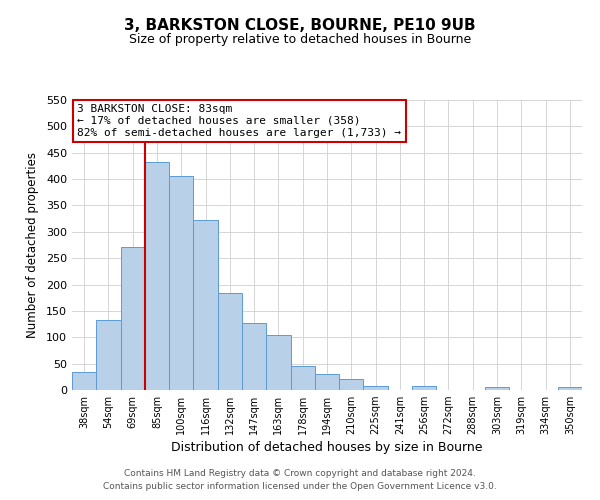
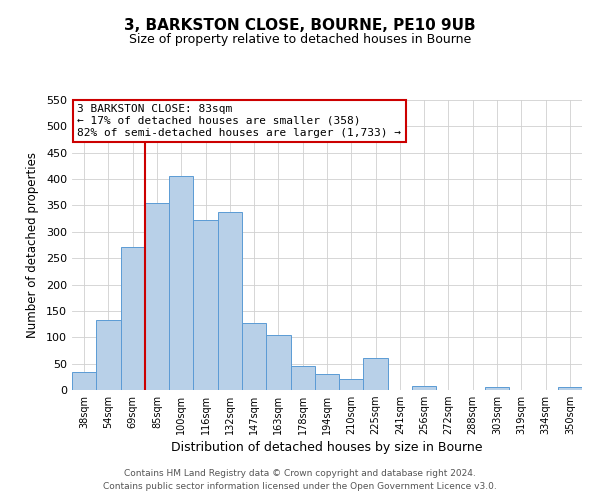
85sqm: 432 -> 354
132sqm: 184 -> 338
225sqm: 8 -> 60
